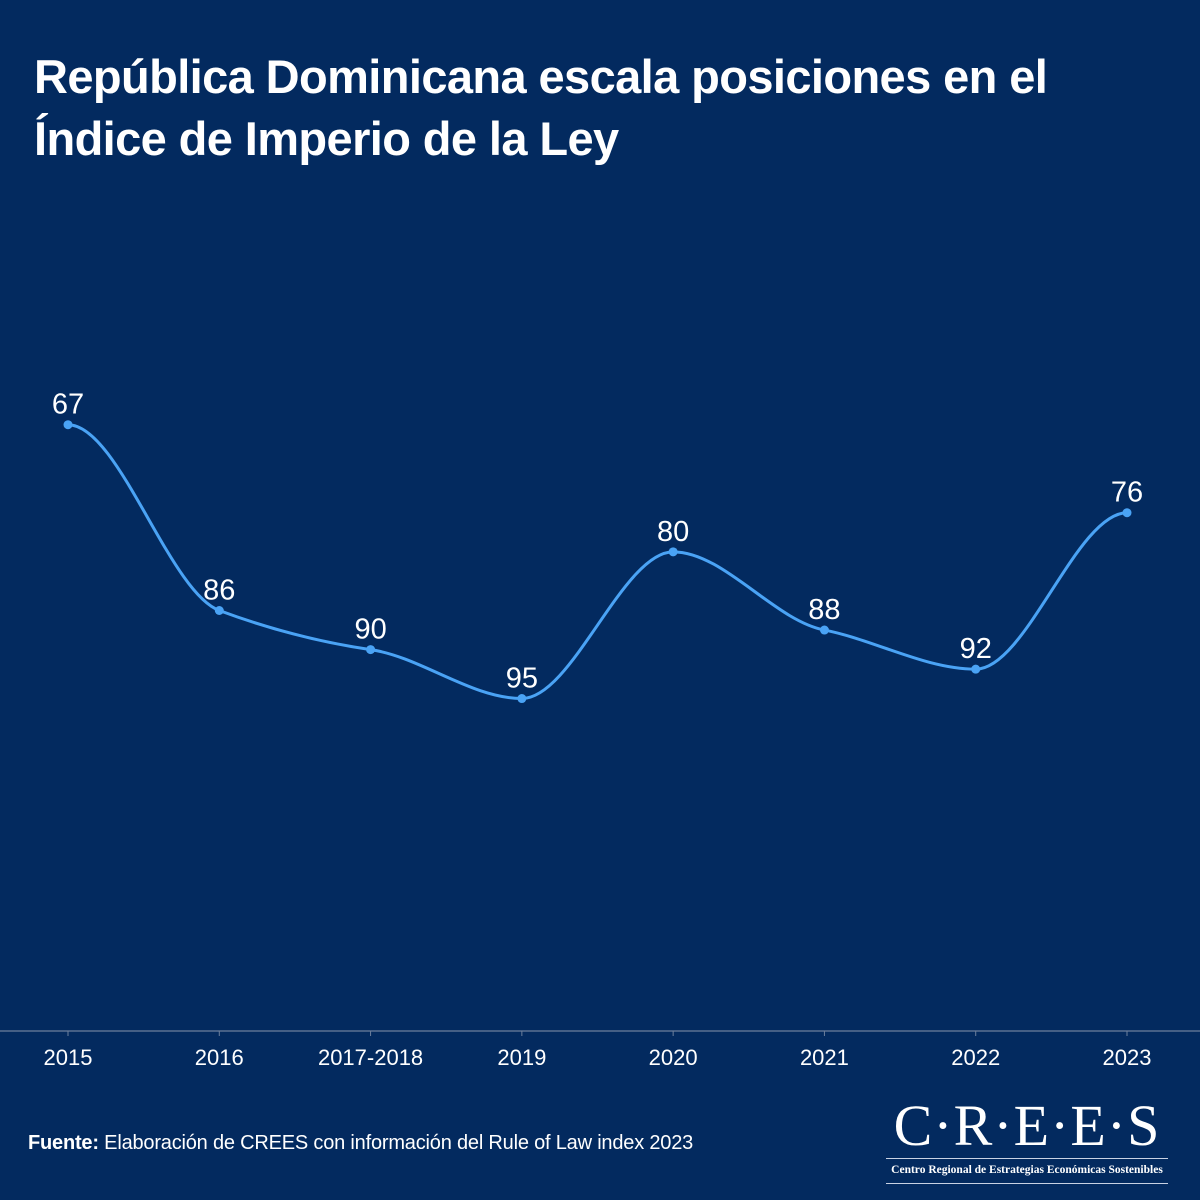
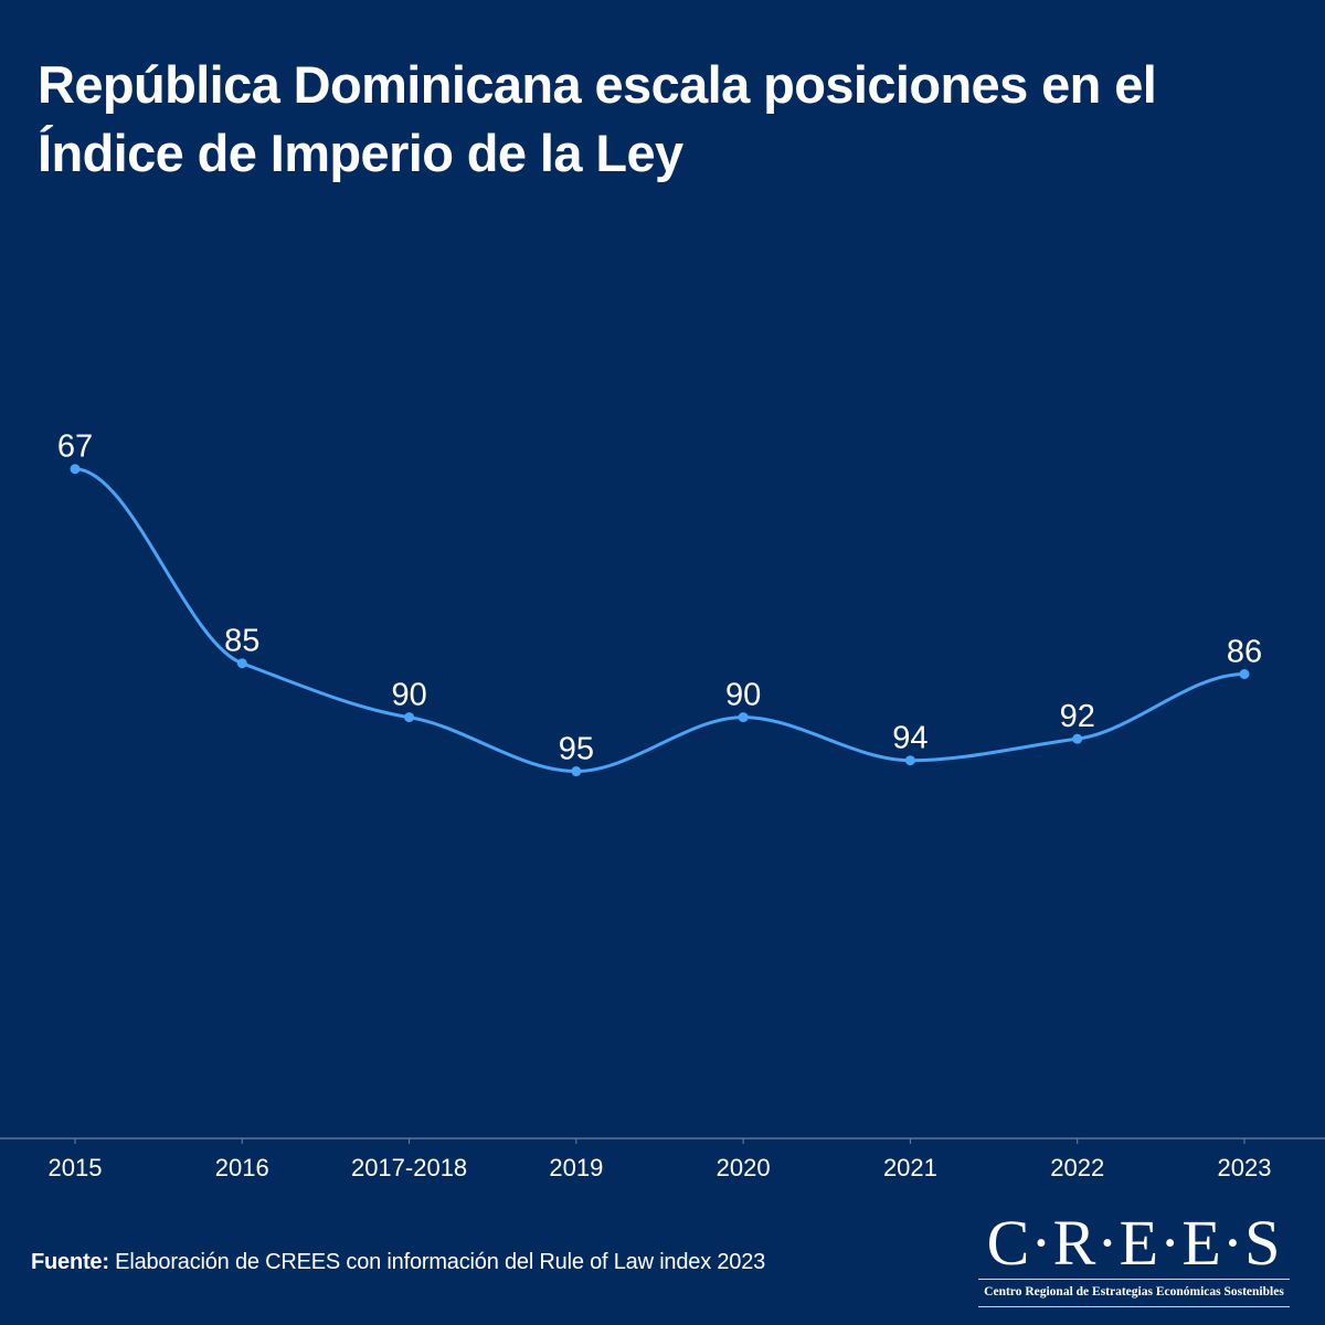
2016: 86 -> 85
2020: 80 -> 90
2021: 88 -> 94
2023: 76 -> 86
